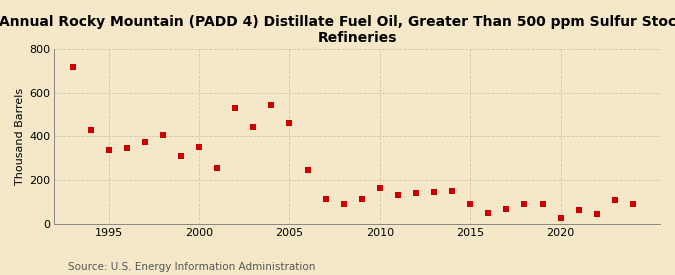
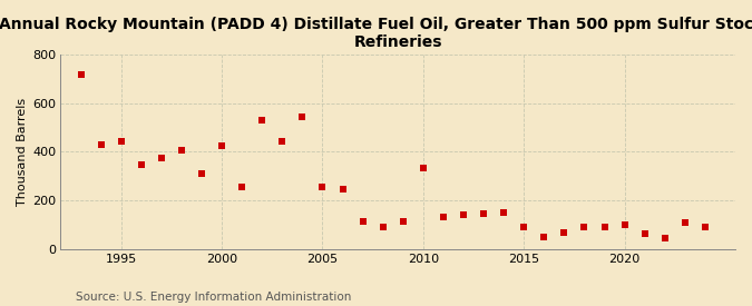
1995: 340 -> 445
2000: 350 -> 425
2005: 460 -> 255
2010: 165 -> 335
2020: 25 -> 100
